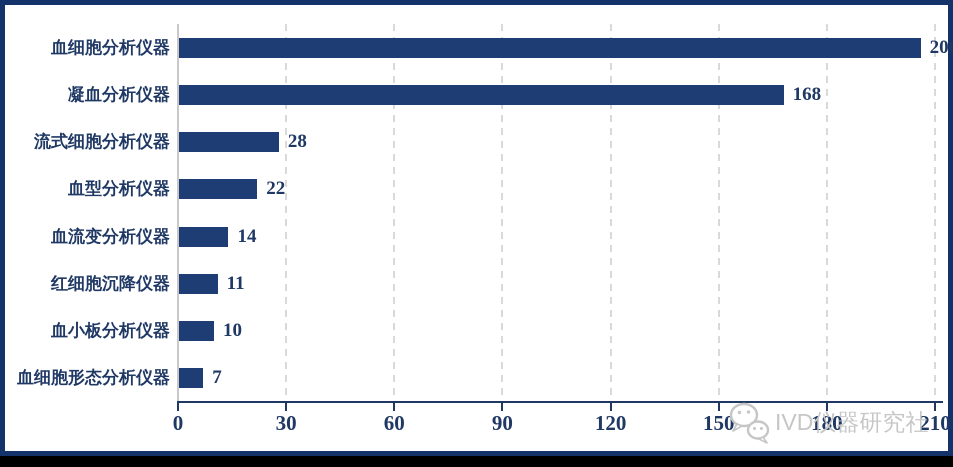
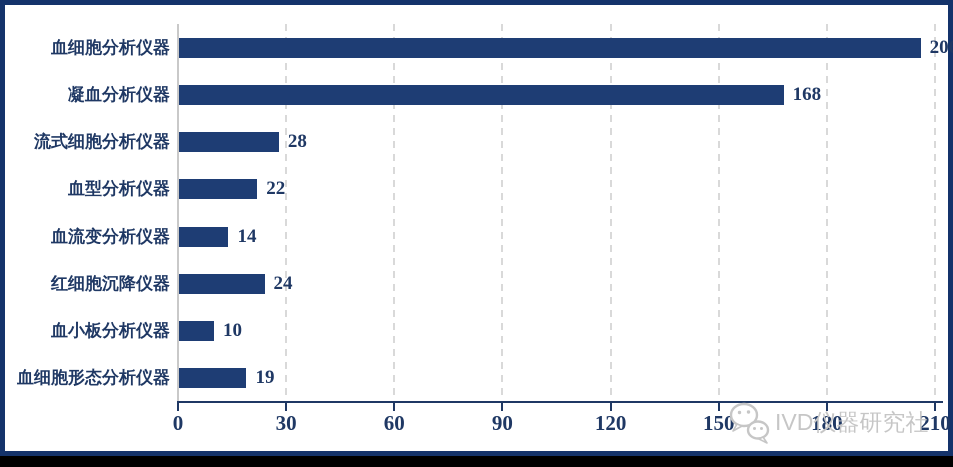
红细胞沉降仪器: 11 -> 24
血细胞形态分析仪器: 7 -> 19
